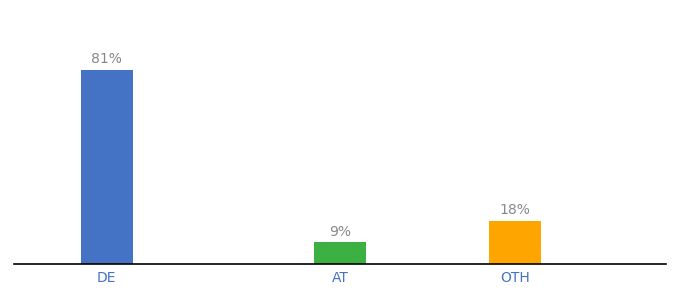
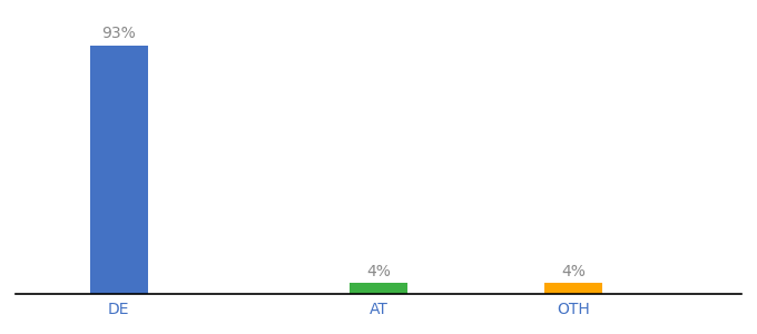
DE: 81% -> 93%
AT: 9% -> 4%
OTH: 18% -> 4%
